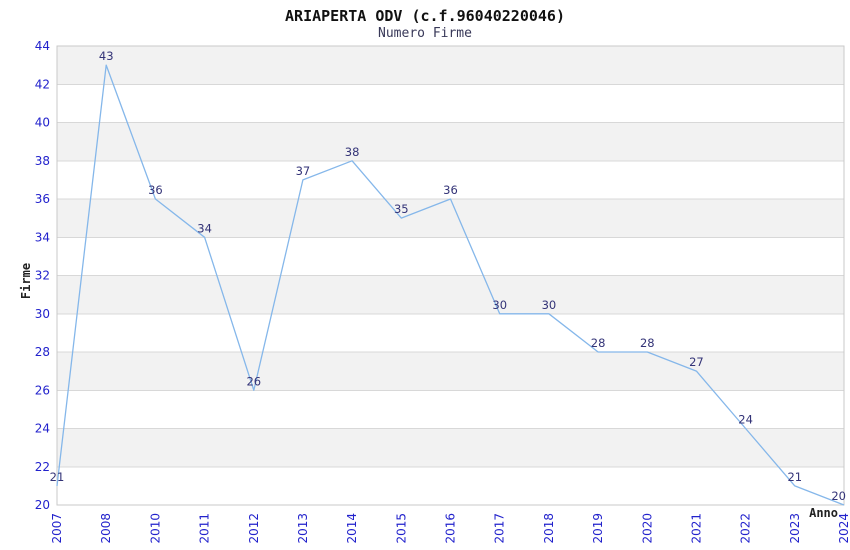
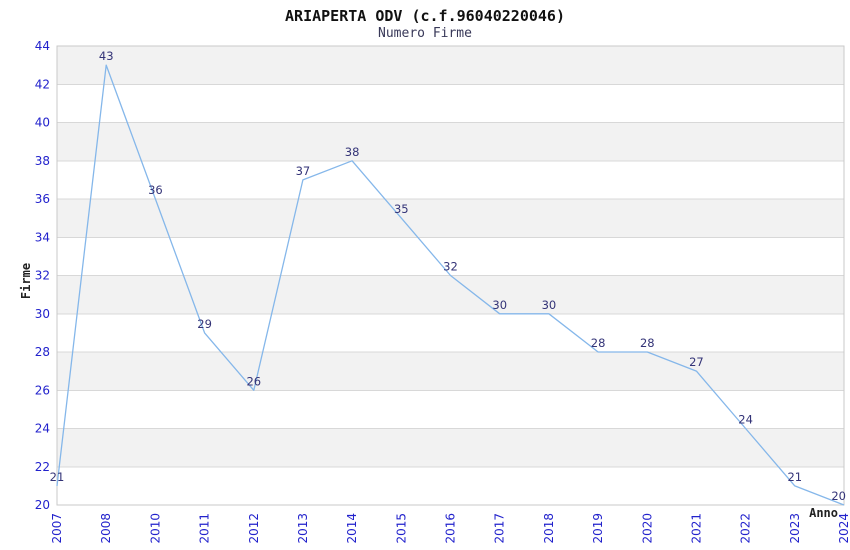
2011: 34 -> 29
2016: 36 -> 32
